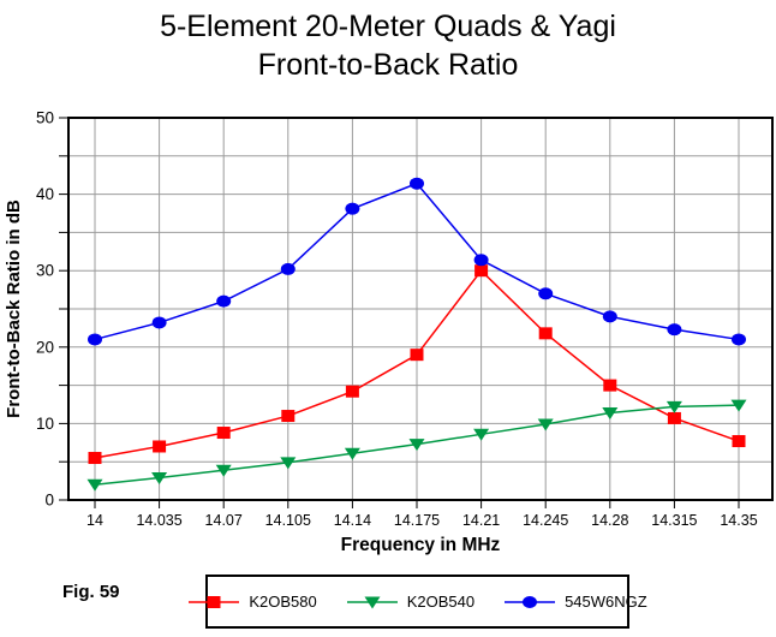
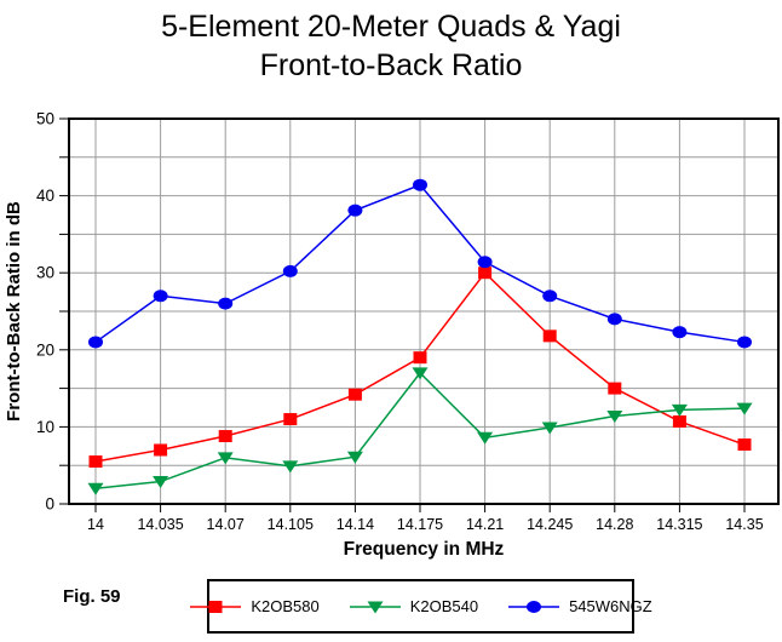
545W6NGZ/14.035: 23 -> 27
K2OB540/14.07: 4 -> 6
K2OB540/14.175: 7 -> 17
